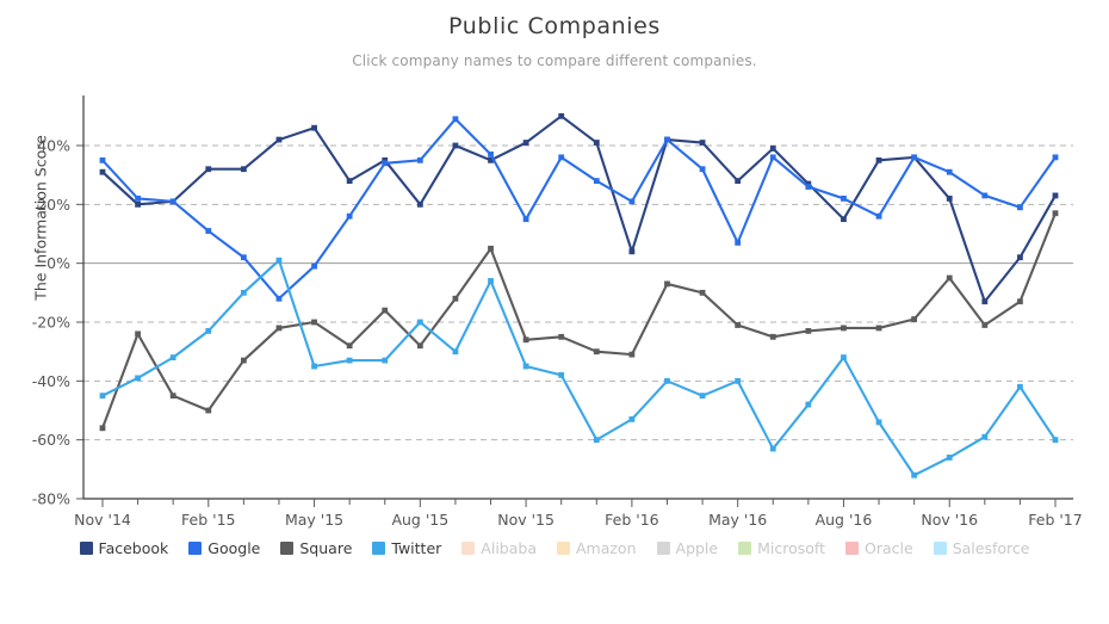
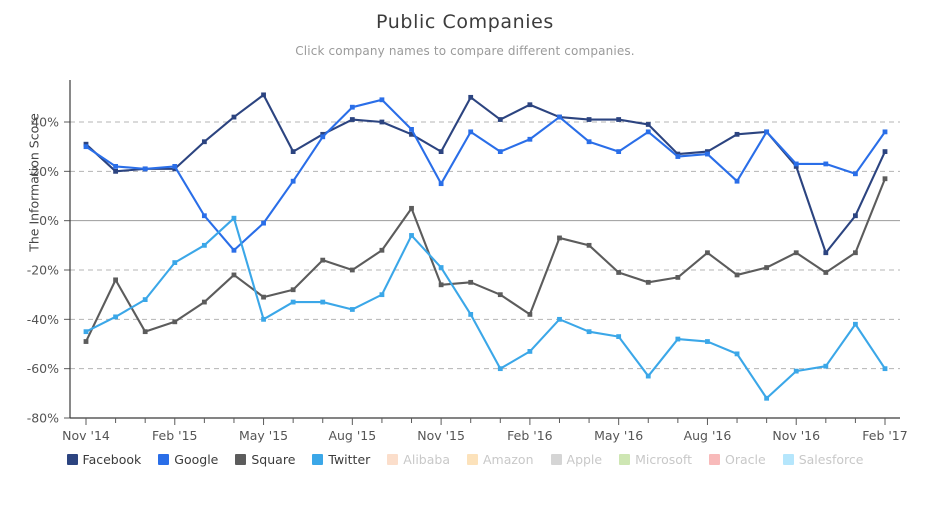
Google/Nov '14: 35% -> 30%
Square/Nov '14: -56% -> -49%
Facebook/Feb '15: 32% -> 21%
Google/Feb '15: 11% -> 22%
Square/Feb '15: -50% -> -41%
Twitter/Feb '15: -23% -> -17%
Facebook/May '15: 46% -> 51%
Square/May '15: -20% -> -31%
Twitter/May '15: -35% -> -40%
Facebook/Aug '15: 20% -> 41%
Google/Aug '15: 35% -> 46%
Square/Aug '15: -28% -> -20%
Twitter/Aug '15: -20% -> -36%
Facebook/Nov '15: 41% -> 28%
Twitter/Nov '15: -35% -> -19%
Facebook/Feb '16: 4% -> 47%
Google/Feb '16: 21% -> 33%
Square/Feb '16: -31% -> -38%
Facebook/May '16: 28% -> 41%
Google/May '16: 7% -> 28%
Twitter/May '16: -40% -> -47%
Facebook/Aug '16: 15% -> 28%
Google/Aug '16: 22% -> 27%
Square/Aug '16: -22% -> -13%
Twitter/Aug '16: -32% -> -49%
Google/Nov '16: 31% -> 23%
Square/Nov '16: -5% -> -13%
Twitter/Nov '16: -66% -> -61%
Facebook/Feb '17: 23% -> 28%
